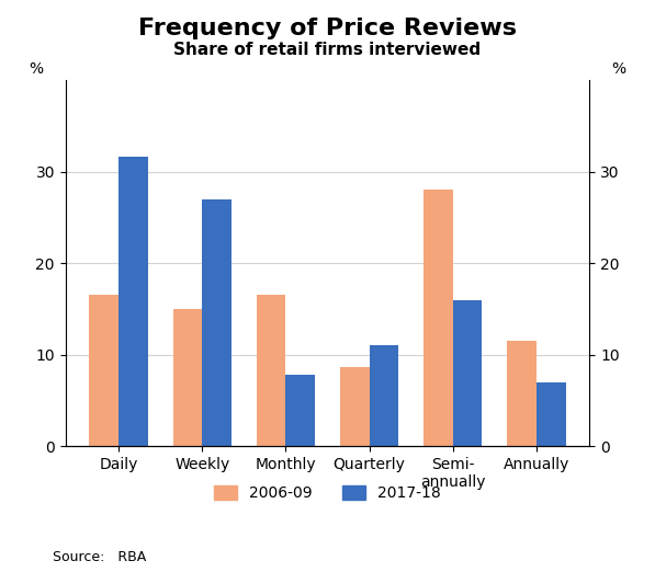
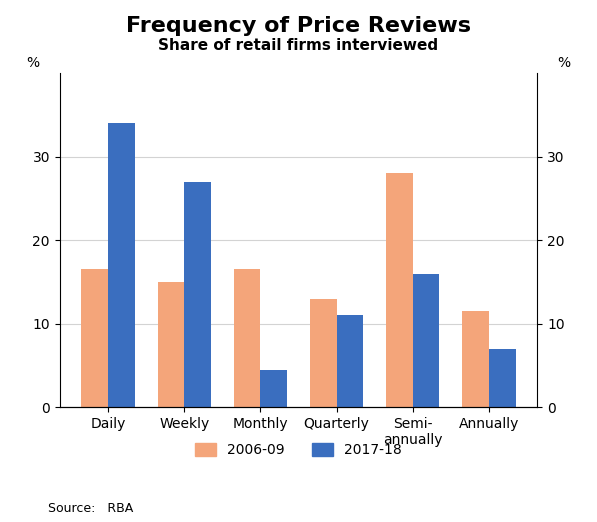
2017-18/Daily: 31.6 -> 34.0
2017-18/Monthly: 7.8 -> 4.5
2006-09/Quarterly: 8.6 -> 13.0
